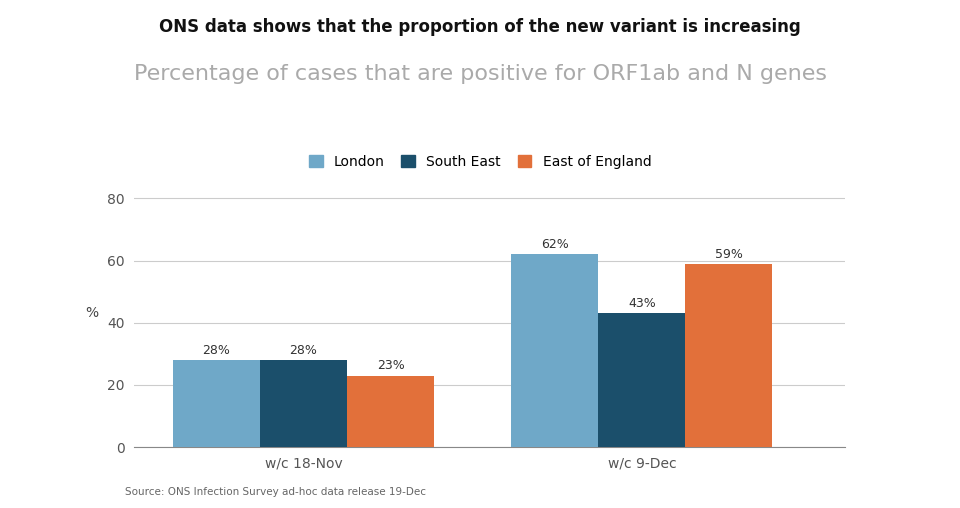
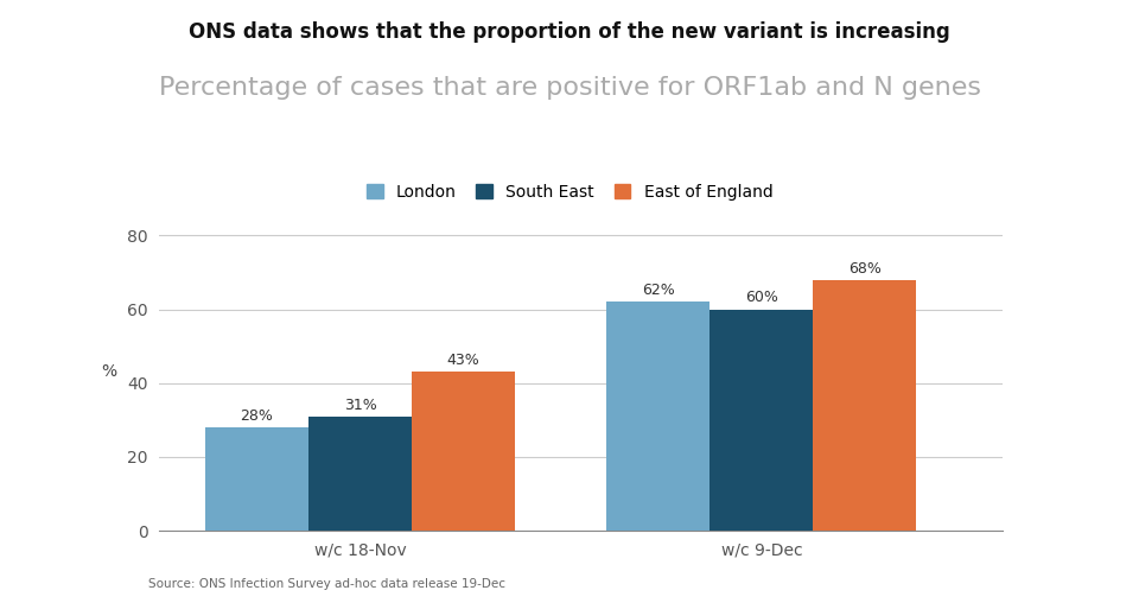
South East/w/c 18-Nov: 28% -> 31%
East of England/w/c 18-Nov: 23% -> 43%
South East/w/c 9-Dec: 43% -> 60%
East of England/w/c 9-Dec: 59% -> 68%
